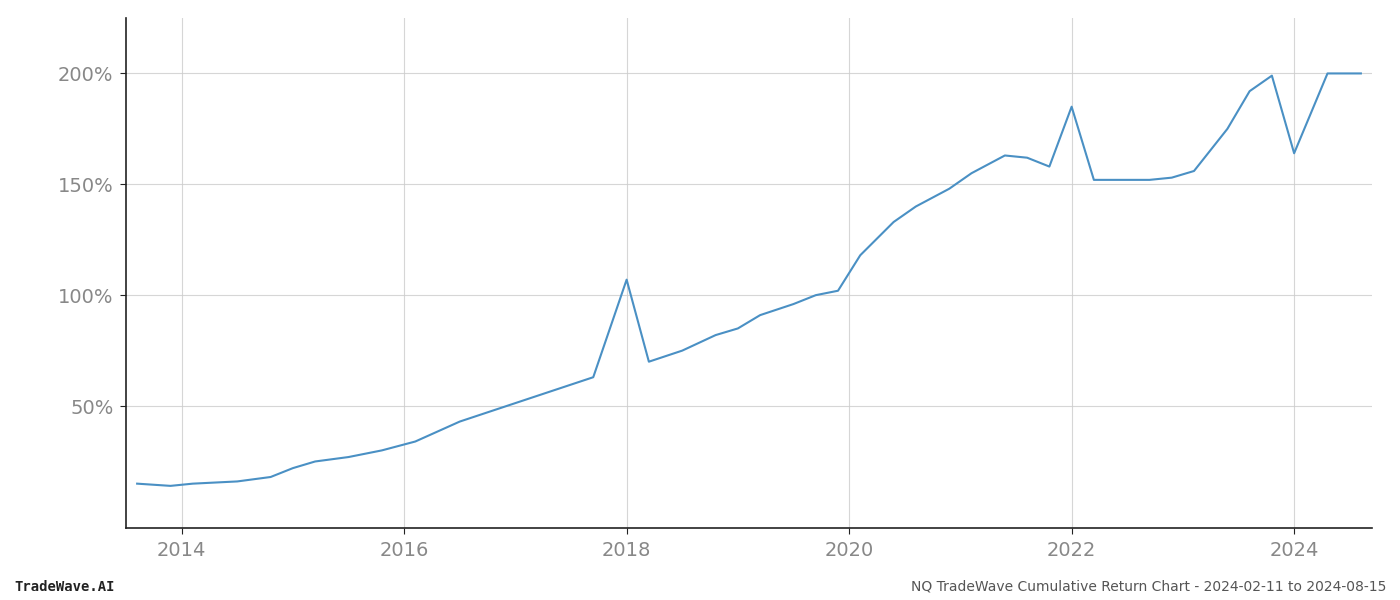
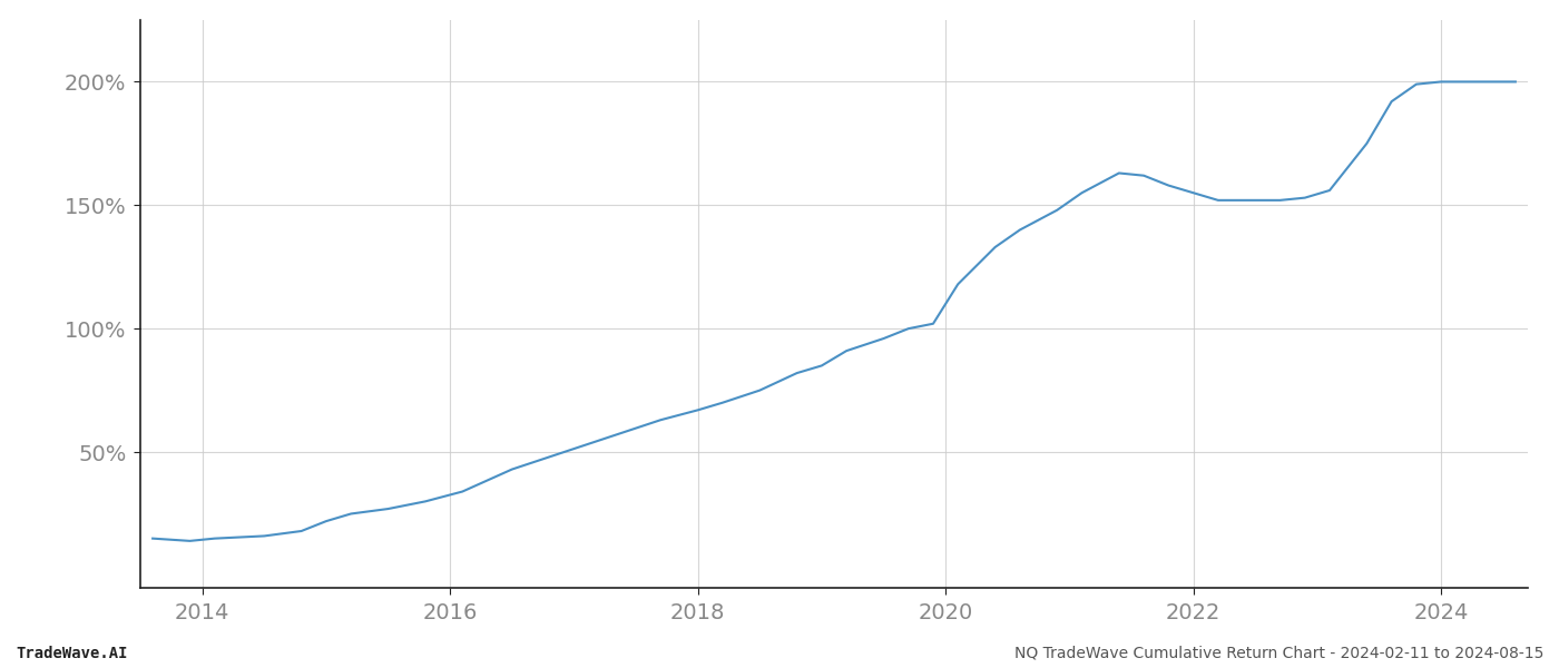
2018: 107% -> 67%
2022: 185% -> 155%
2024: 164% -> 200%
